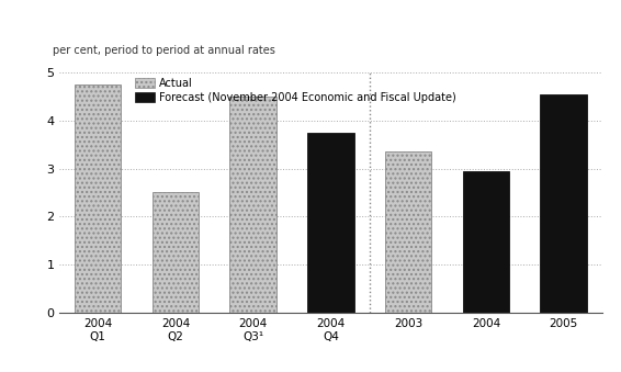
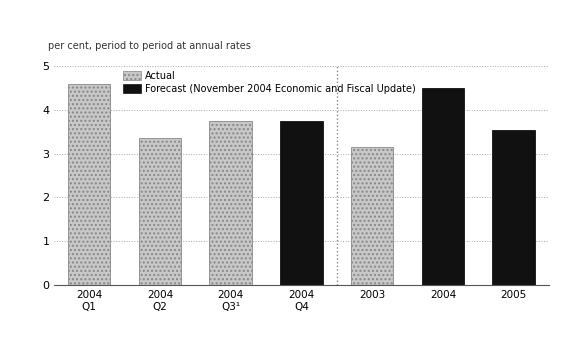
2004 Q1: 4.75 -> 4.60
2004 Q2: 2.50 -> 3.35
2004 Q3¹: 4.50 -> 3.75
2003: 3.35 -> 3.15
2004: 2.95 -> 4.50
2005: 4.55 -> 3.55
